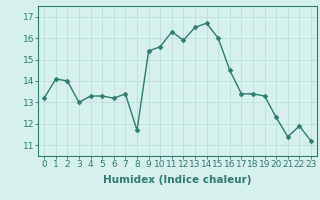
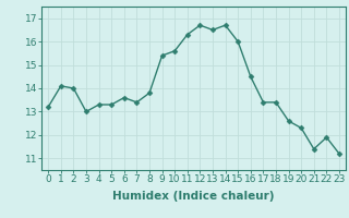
6: 13.2 -> 13.6
8: 11.7 -> 13.8
12: 15.9 -> 16.7
19: 13.3 -> 12.6
